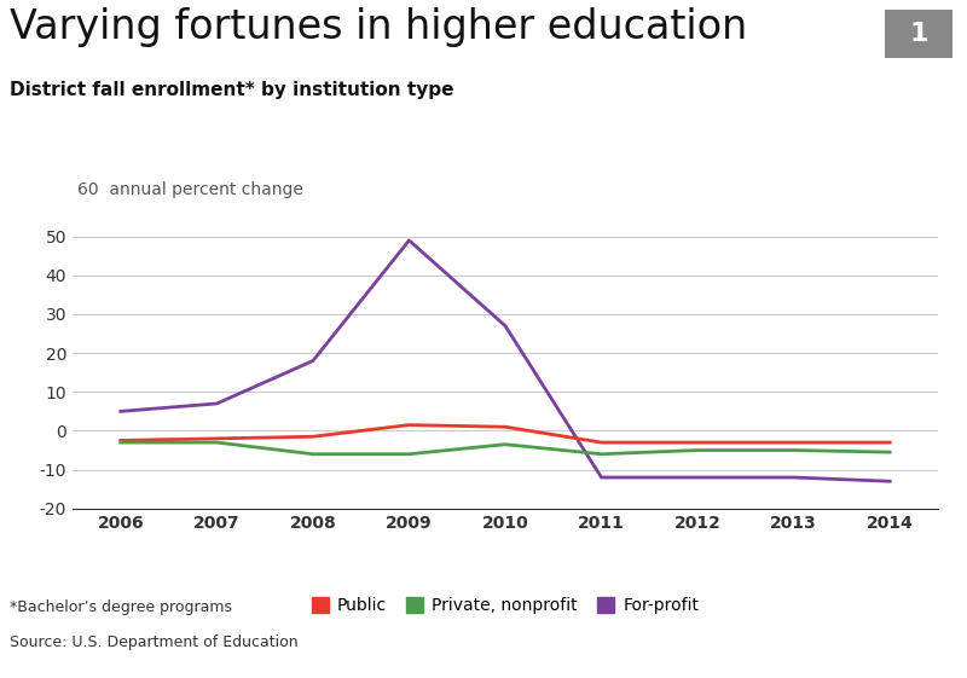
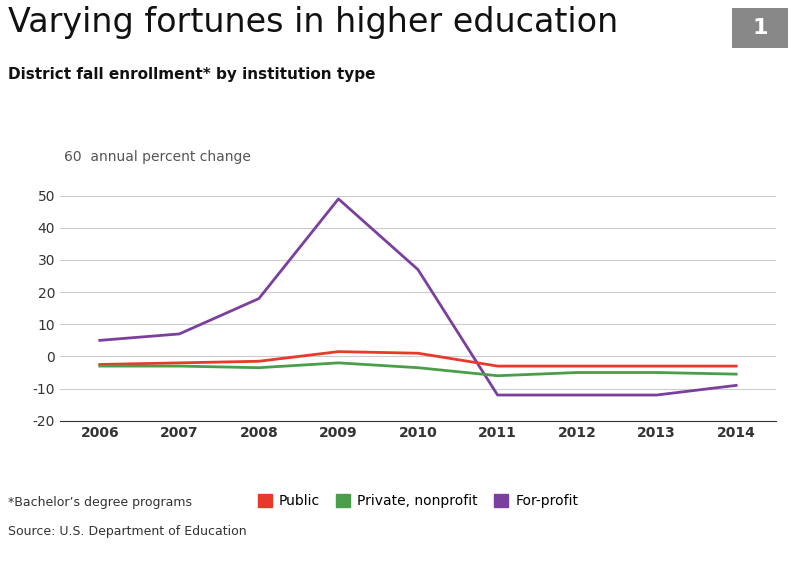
Private, nonprofit/2008: -6.0 -> -3.5
Private, nonprofit/2009: -6.0 -> -2.0
For-profit/2014: -13 -> -9
